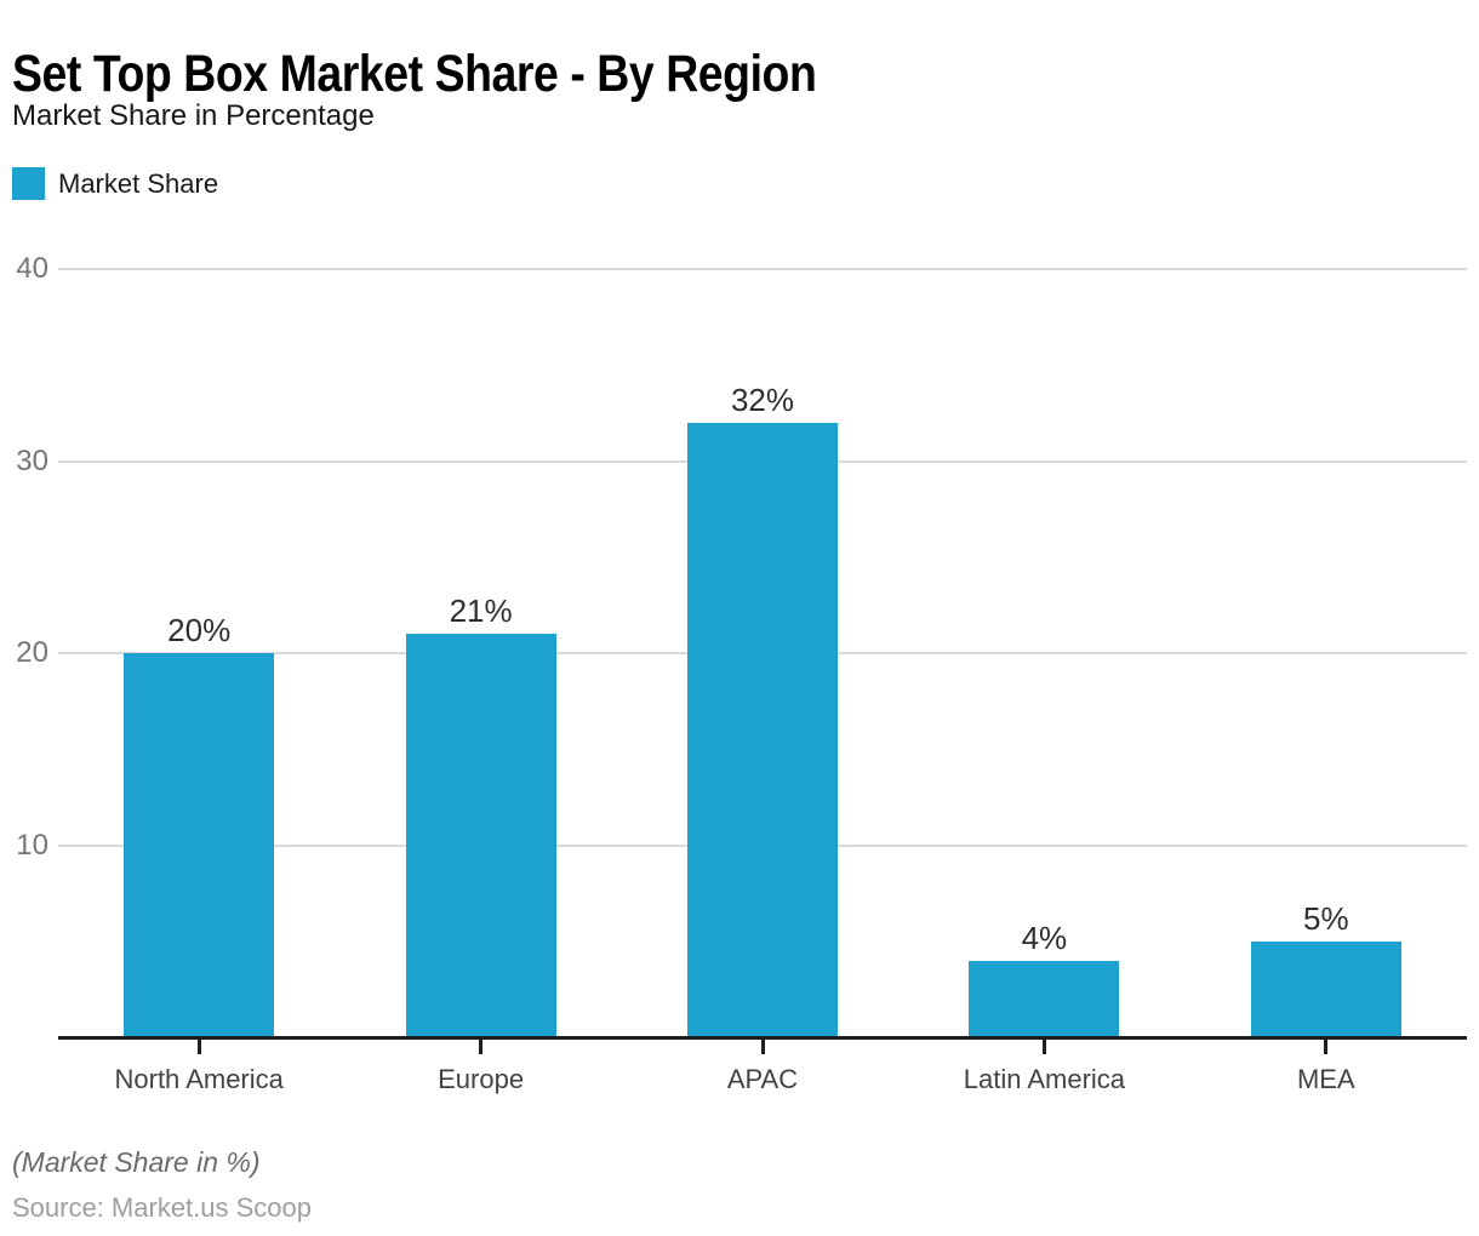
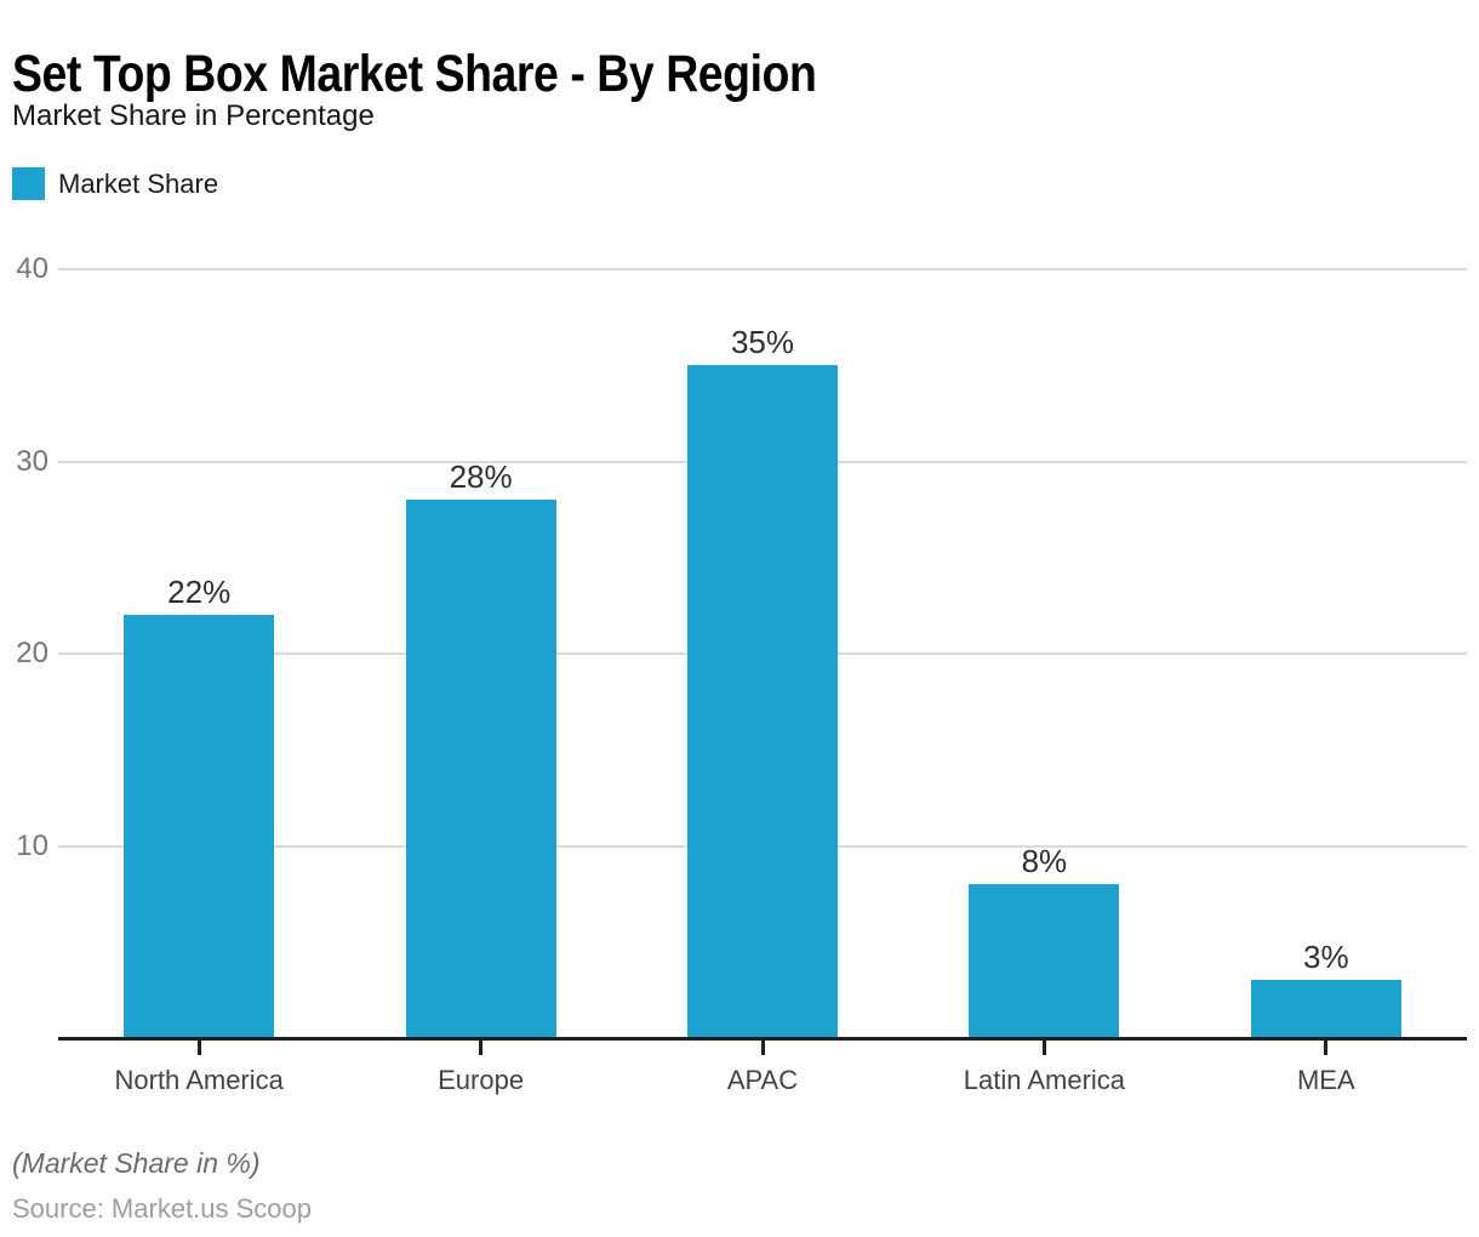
North America: 20% -> 22%
Europe: 21% -> 28%
APAC: 32% -> 35%
Latin America: 4% -> 8%
MEA: 5% -> 3%
